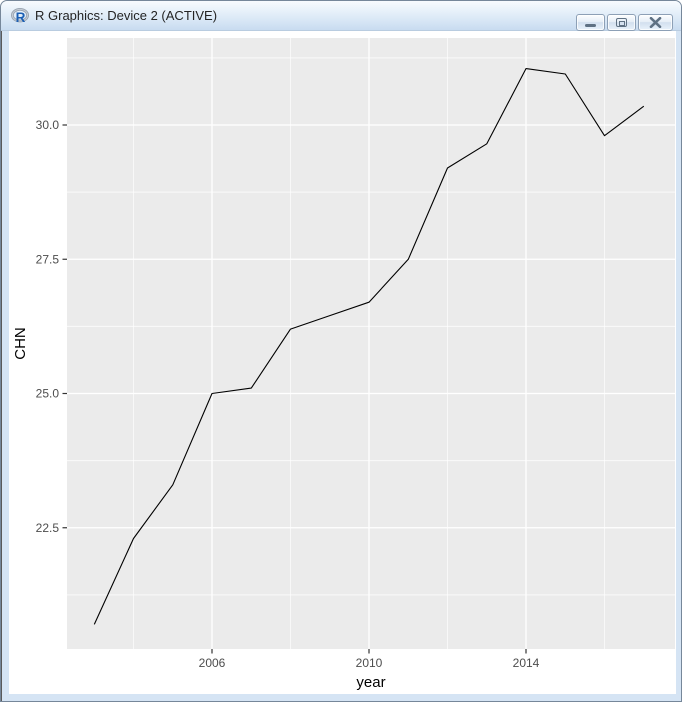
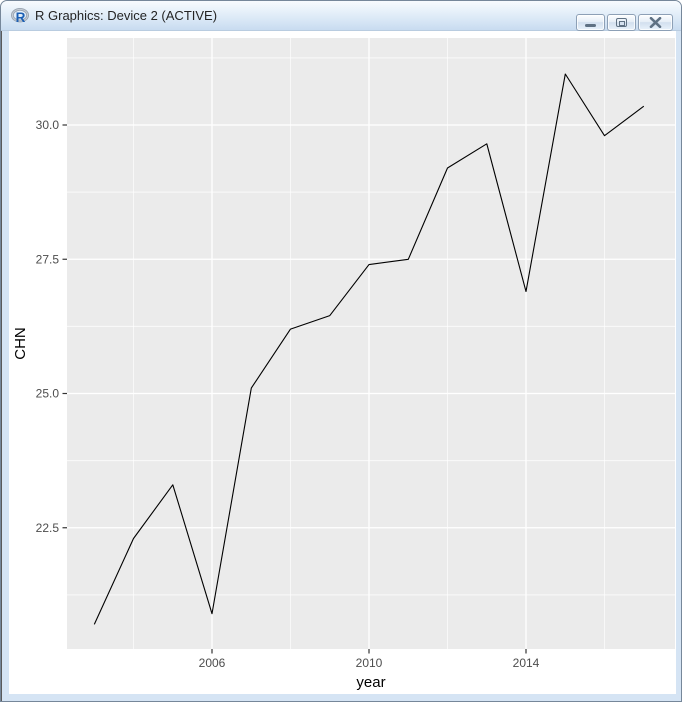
2006: 25.0 -> 20.9
2010: 26.7 -> 27.4
2014: 31.1 -> 26.9
